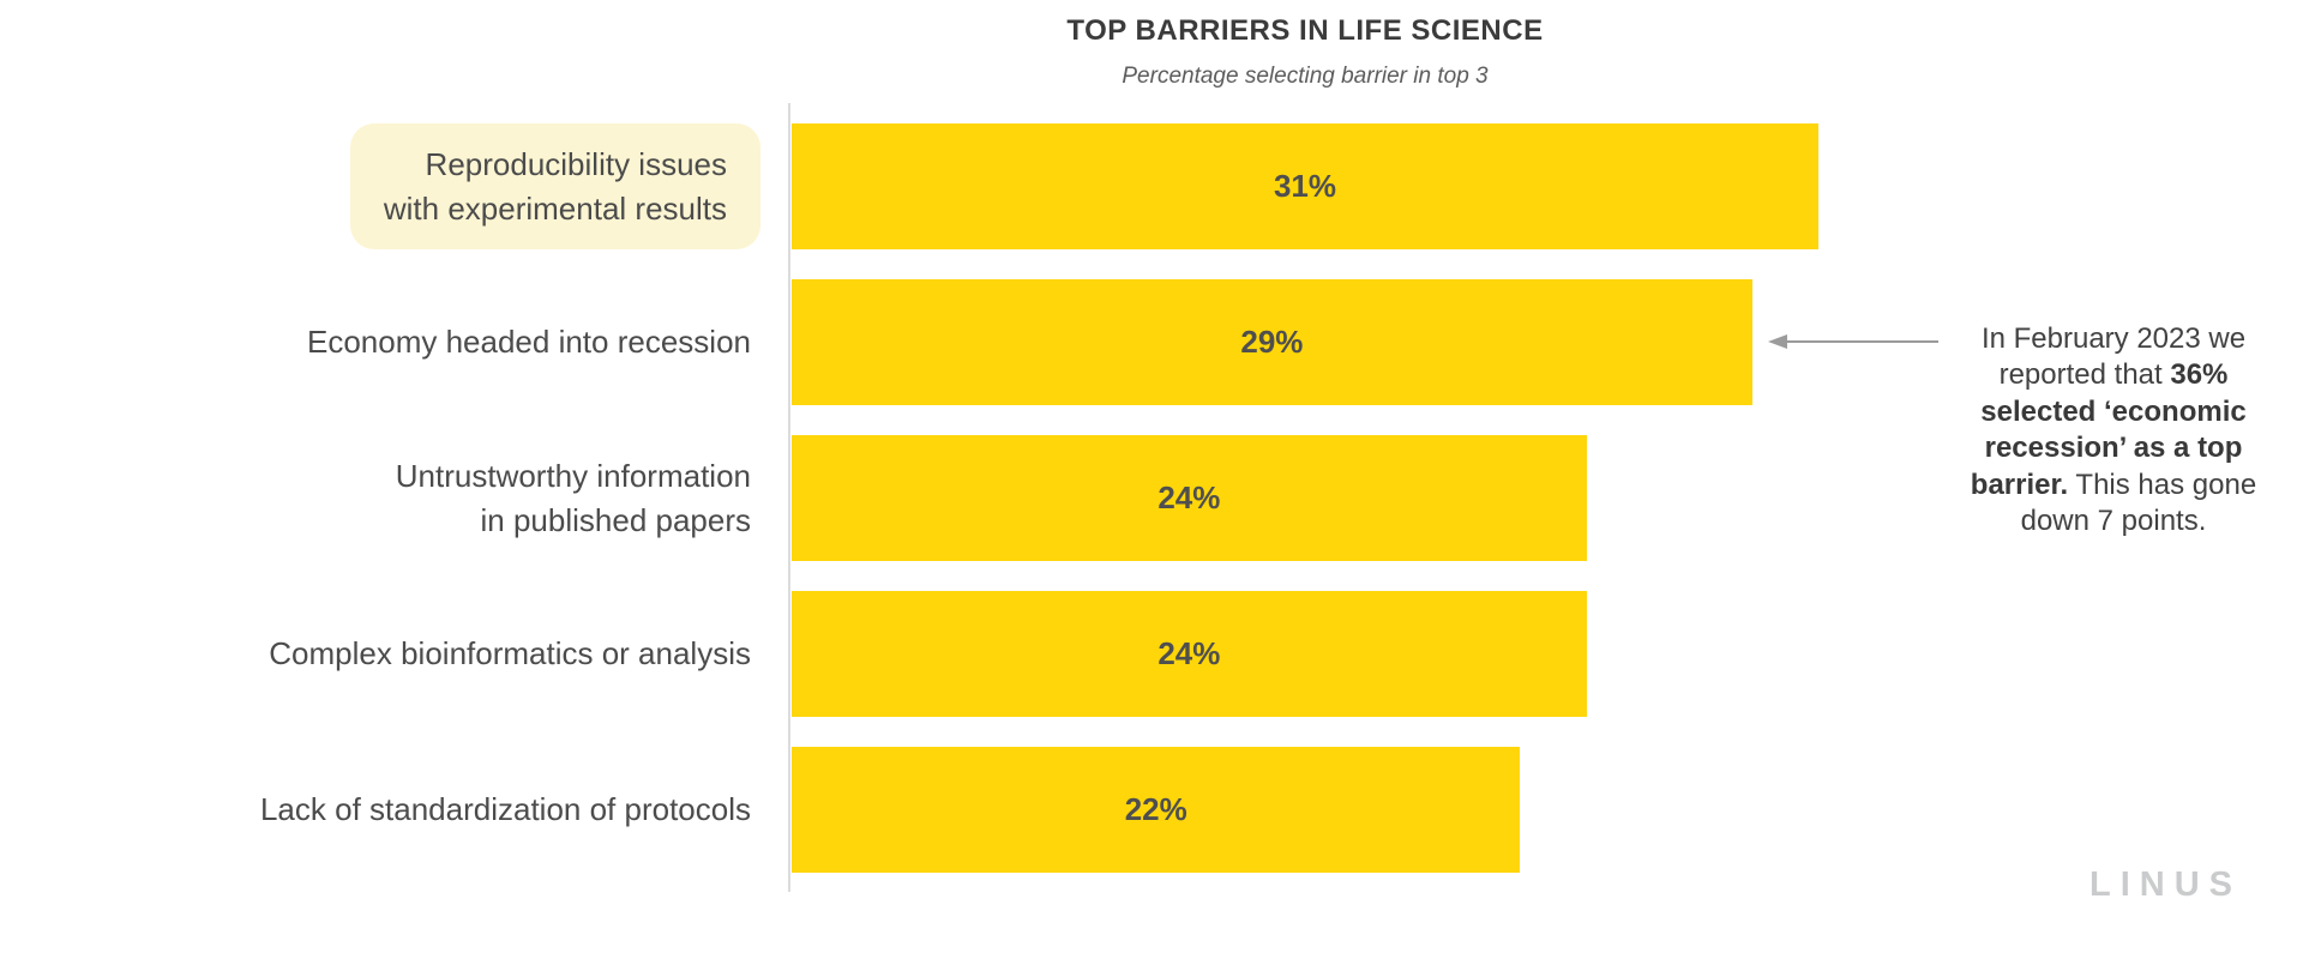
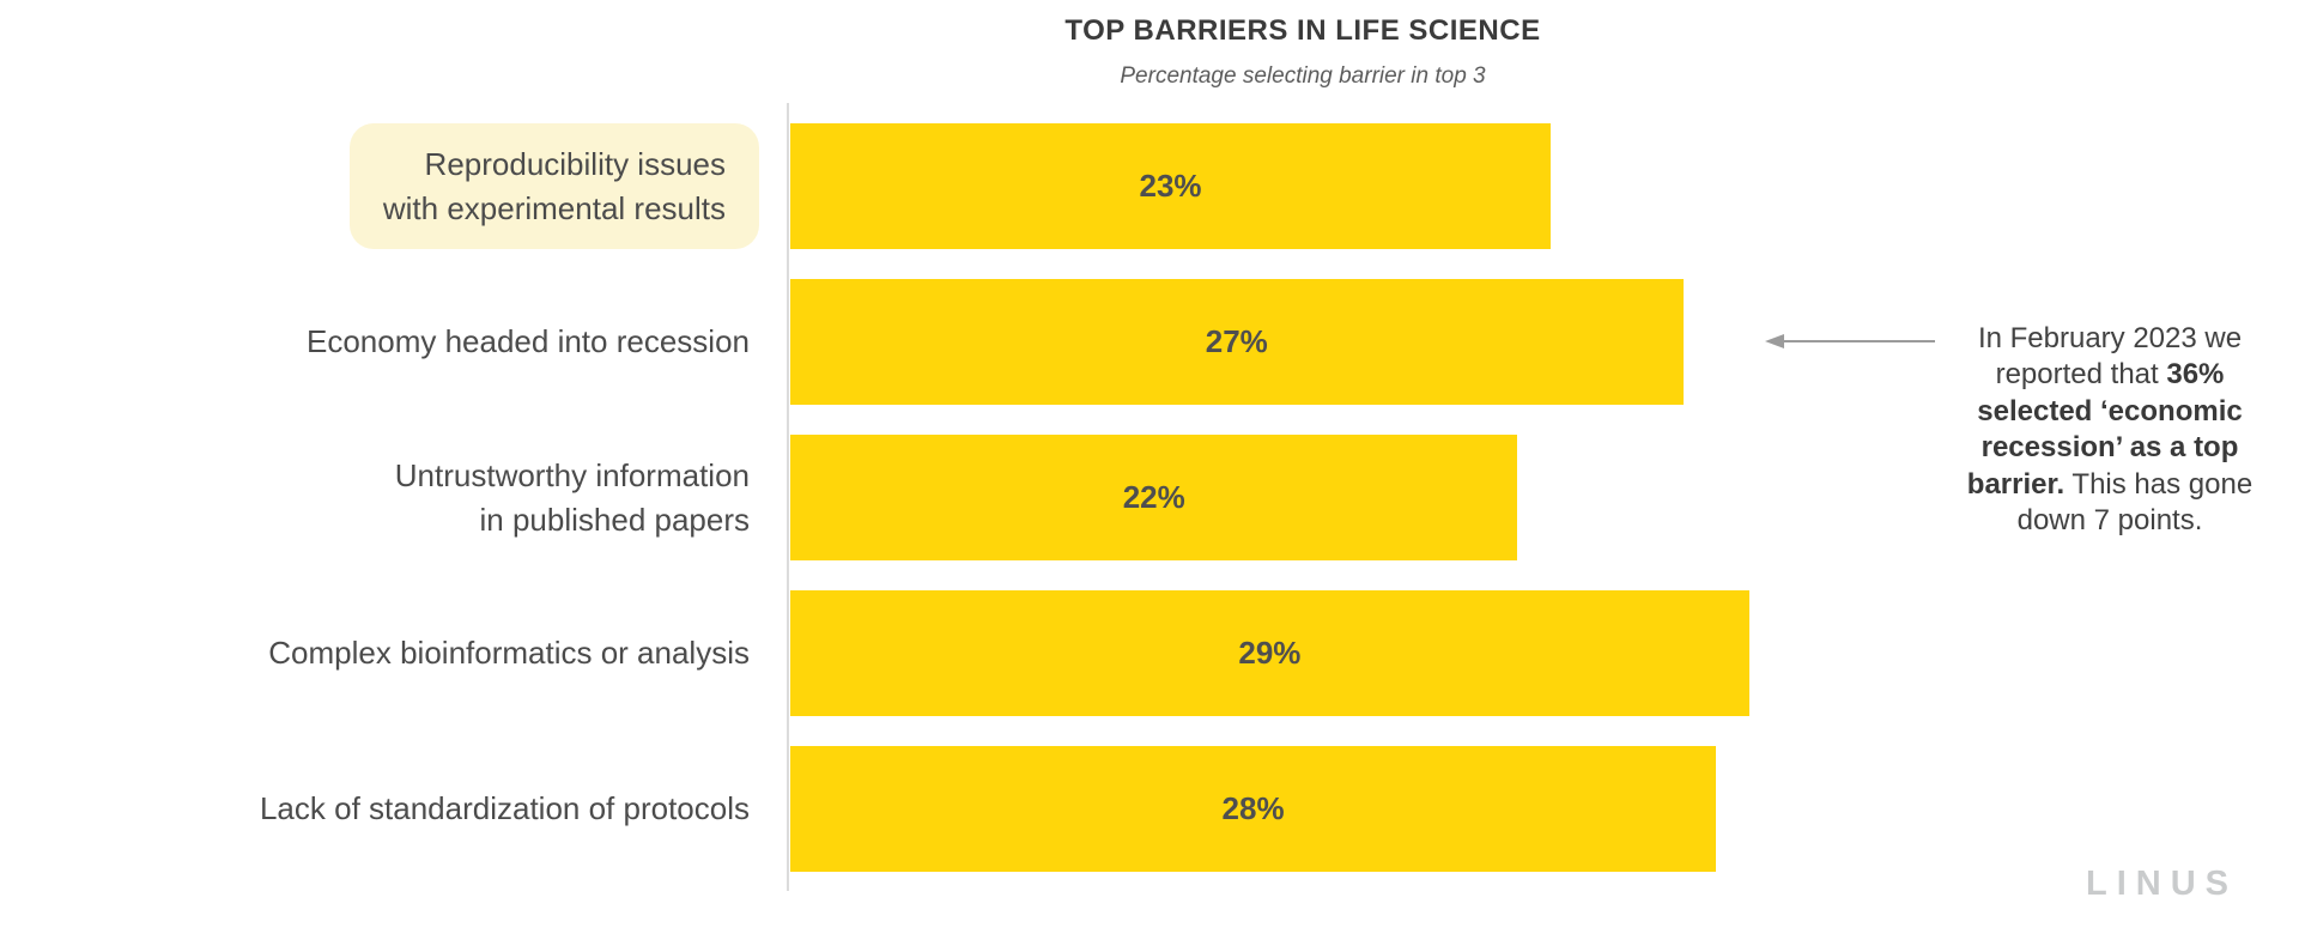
Reproducibility issues with experimental results: 31% -> 23%
Economy headed into recession: 29% -> 27%
Untrustworthy information in published papers: 24% -> 22%
Complex bioinformatics or analysis: 24% -> 29%
Lack of standardization of protocols: 22% -> 28%
